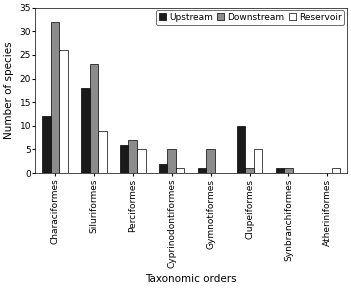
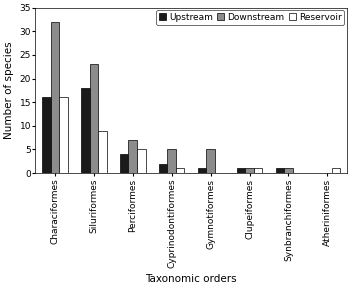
Upstream/Characiformes: 12 -> 16
Reservoir/Characiformes: 26 -> 16
Upstream/Perciformes: 6 -> 4
Upstream/Clupeiformes: 10 -> 1
Reservoir/Clupeiformes: 5 -> 1
